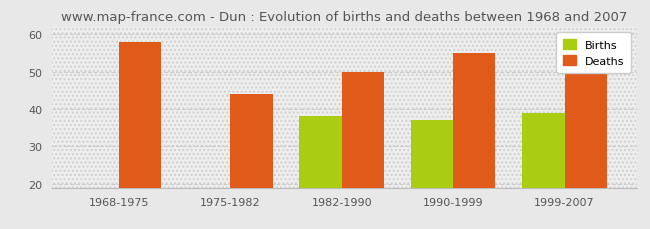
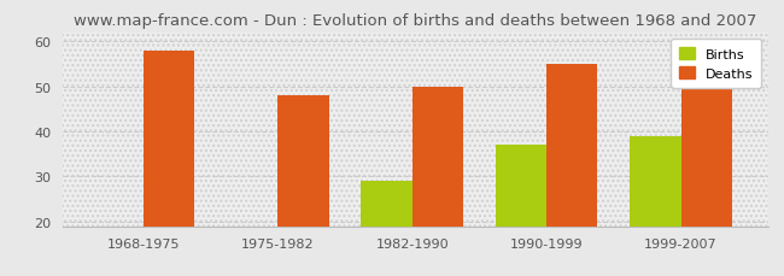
Deaths/1975-1982: 44 -> 48
Births/1982-1990: 38 -> 29
